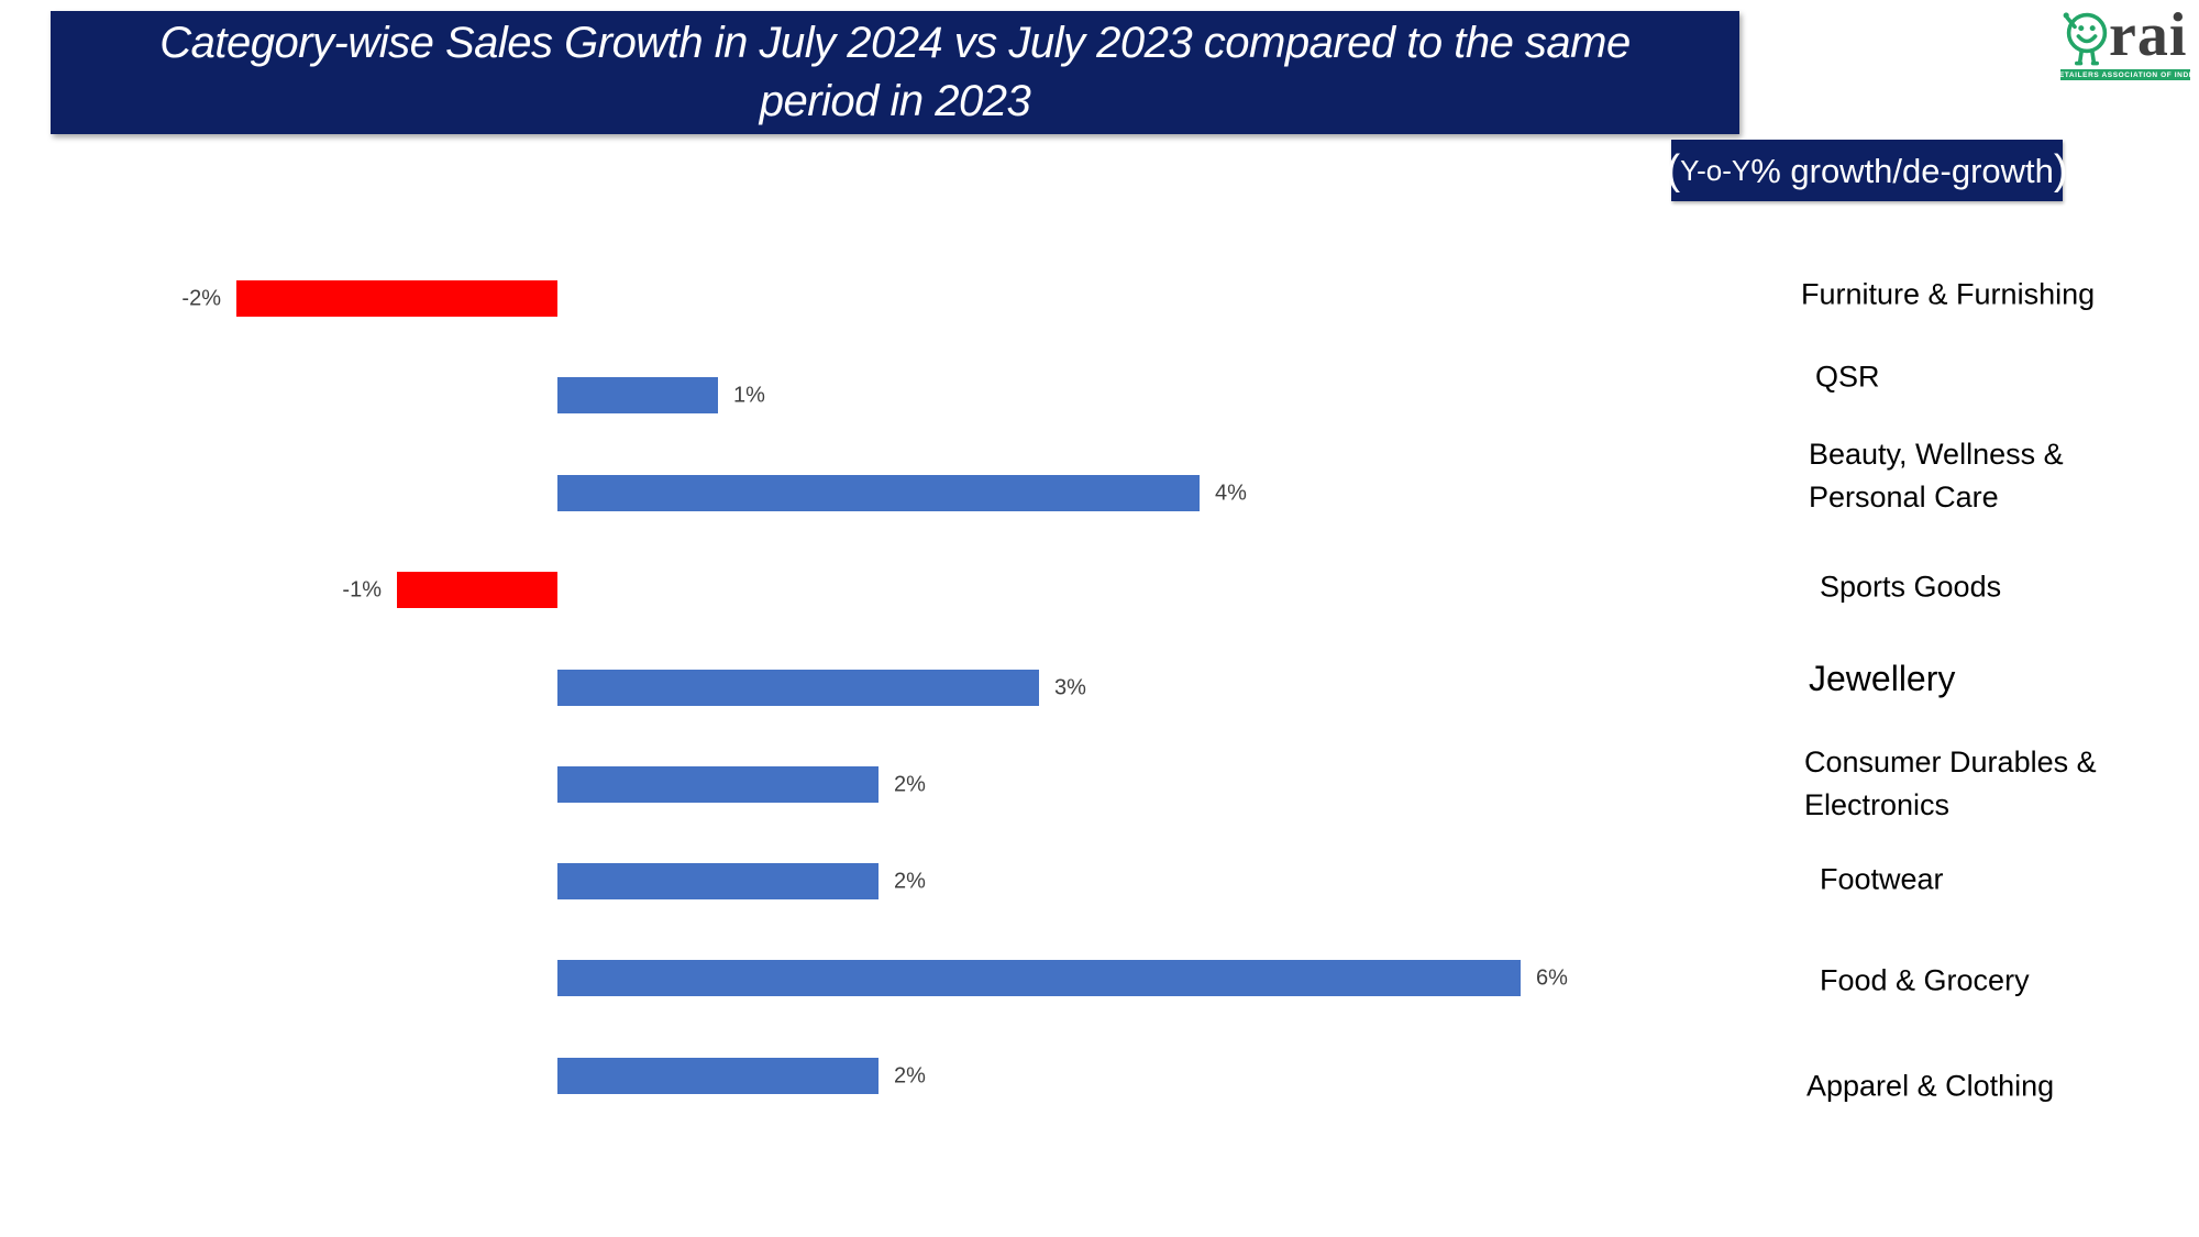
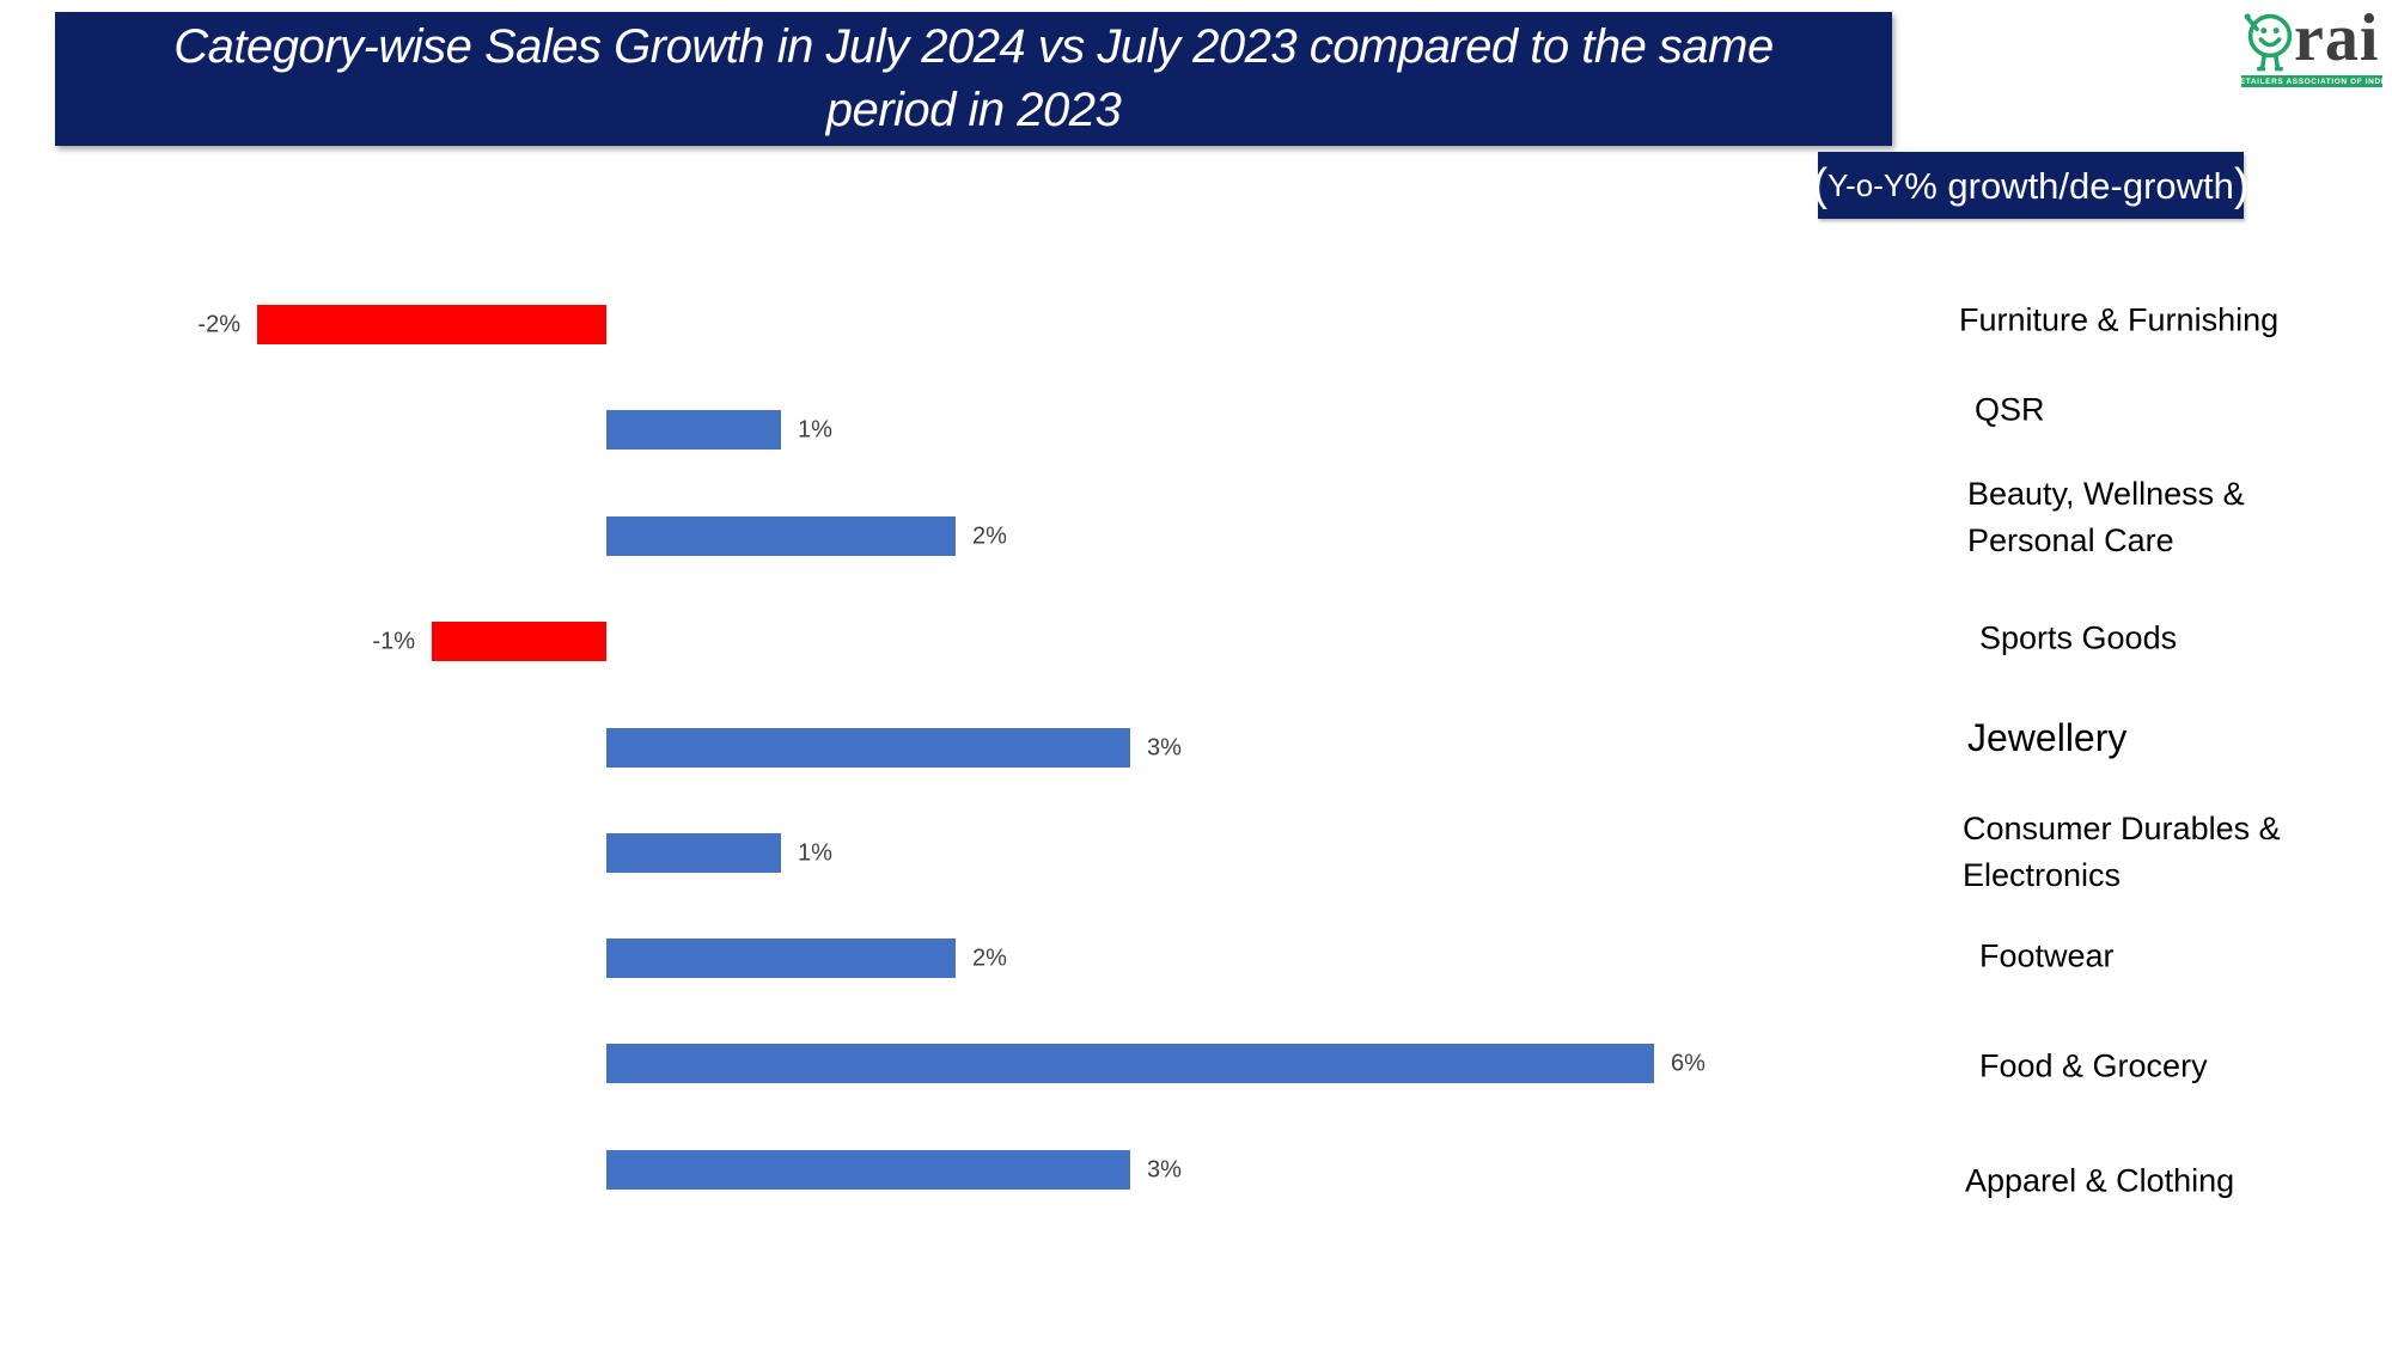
Beauty, Wellness & Personal Care: 4% -> 2%
Consumer Durables & Electronics: 2% -> 1%
Apparel & Clothing: 2% -> 3%
